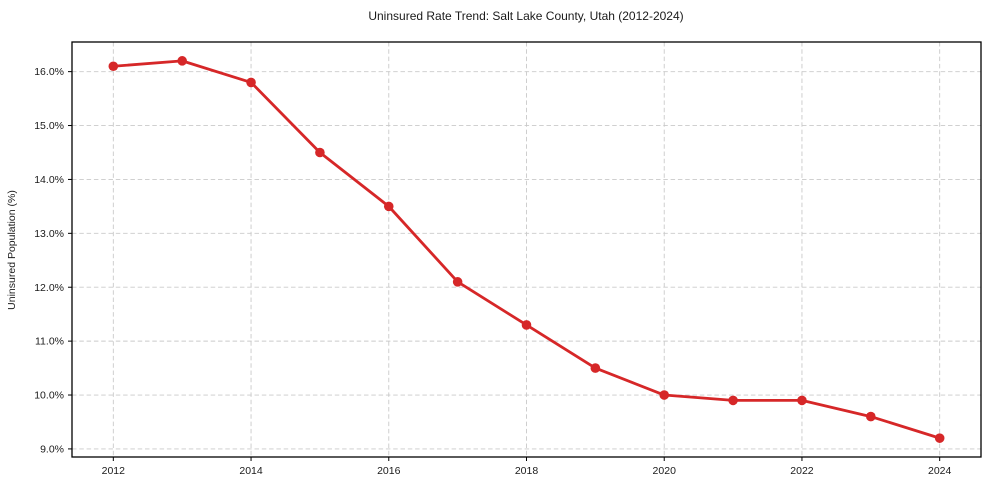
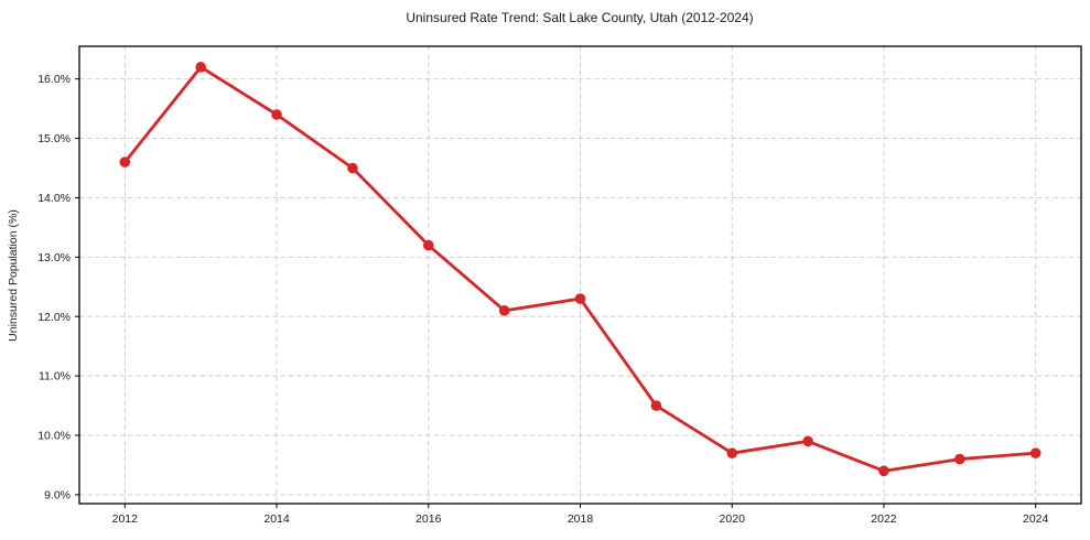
2012: 16.1% -> 14.6%
2014: 15.8% -> 15.4%
2016: 13.5% -> 13.2%
2018: 11.3% -> 12.3%
2020: 10.0% -> 9.7%
2022: 9.9% -> 9.4%
2024: 9.2% -> 9.7%
